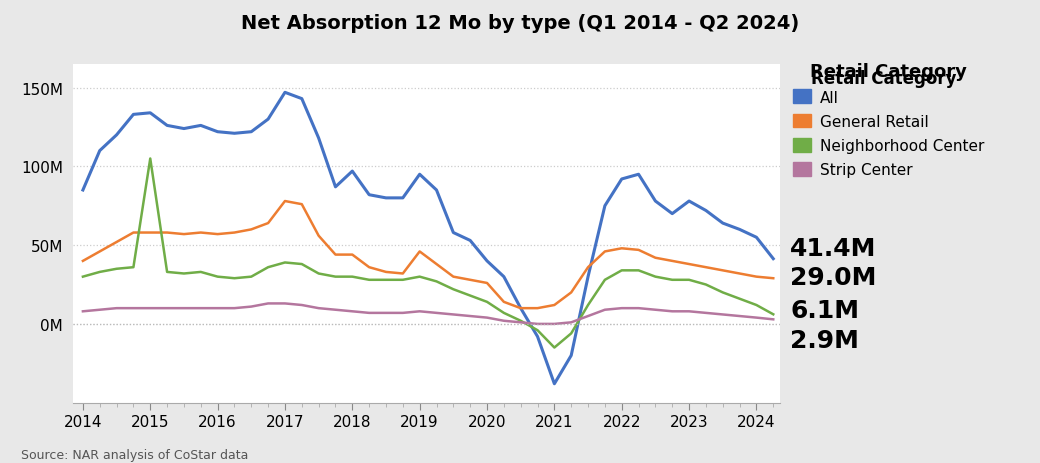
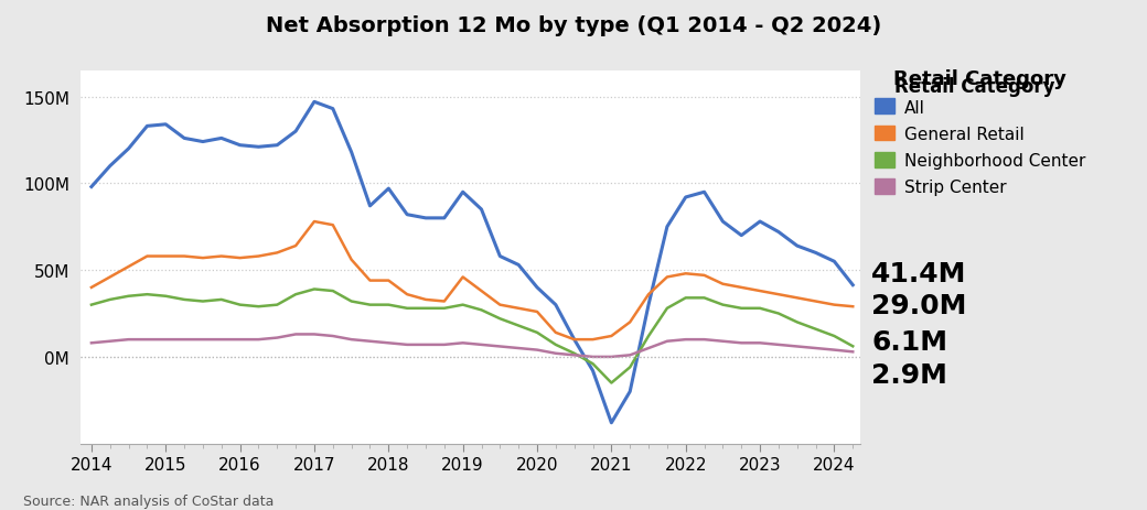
All/2014: 85M -> 98M
Neighborhood Center/2015: 105M -> 35M
